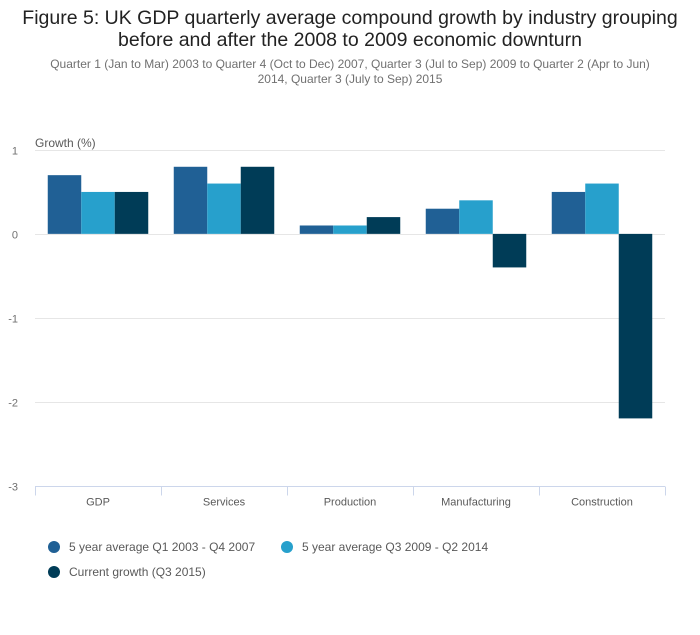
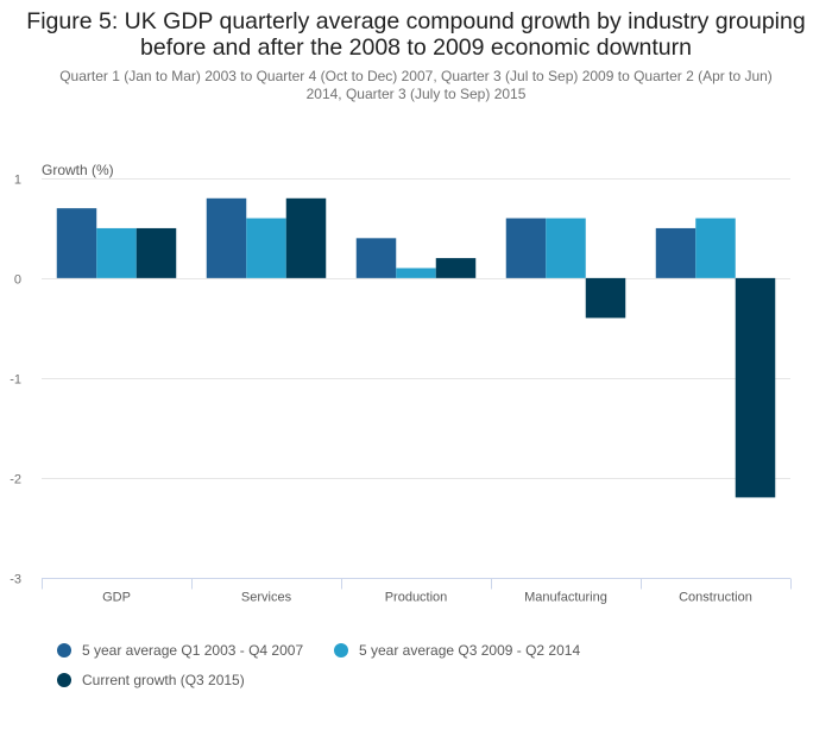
5 year average Q1 2003 - Q4 2007/Production: 0.1 -> 0.4
5 year average Q1 2003 - Q4 2007/Manufacturing: 0.3 -> 0.6
5 year average Q3 2009 - Q2 2014/Manufacturing: 0.4 -> 0.6
